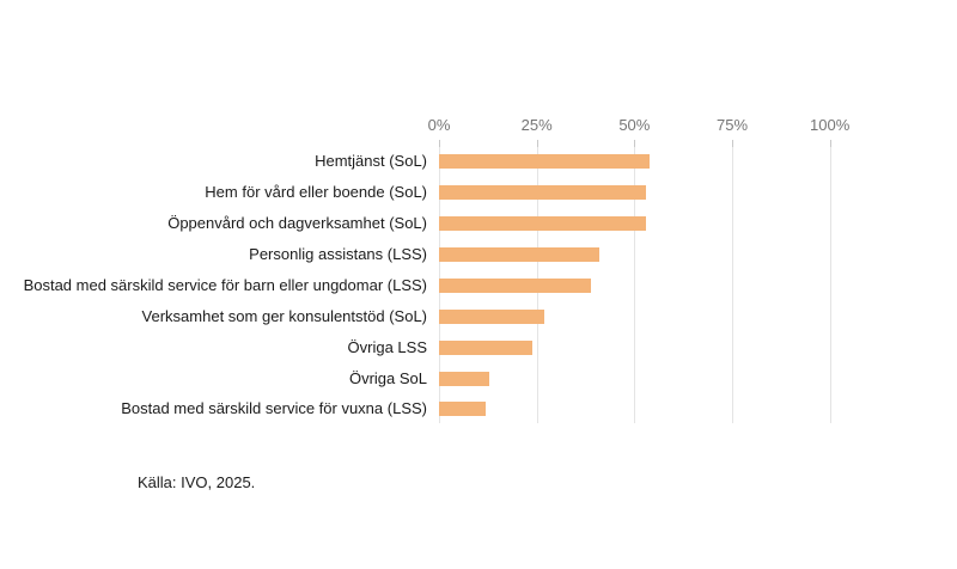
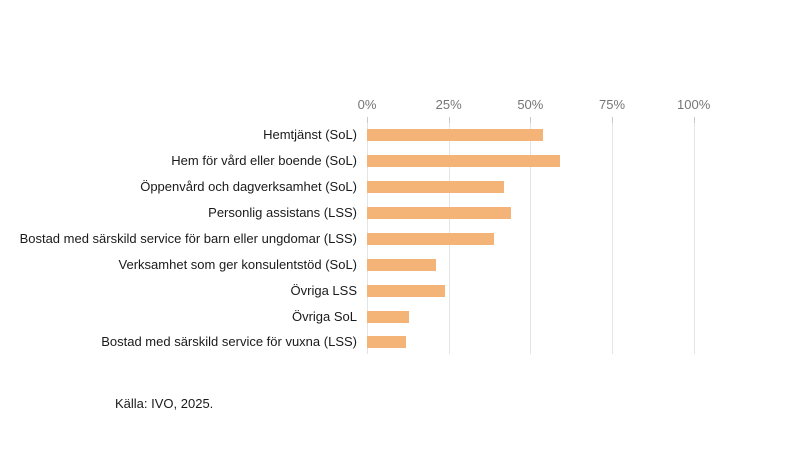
Hem för vård eller boende (SoL): 53% -> 59%
Öppenvård och dagverksamhet (SoL): 53% -> 42%
Personlig assistans (LSS): 41% -> 44%
Verksamhet som ger konsulentstöd (SoL): 27% -> 21%
